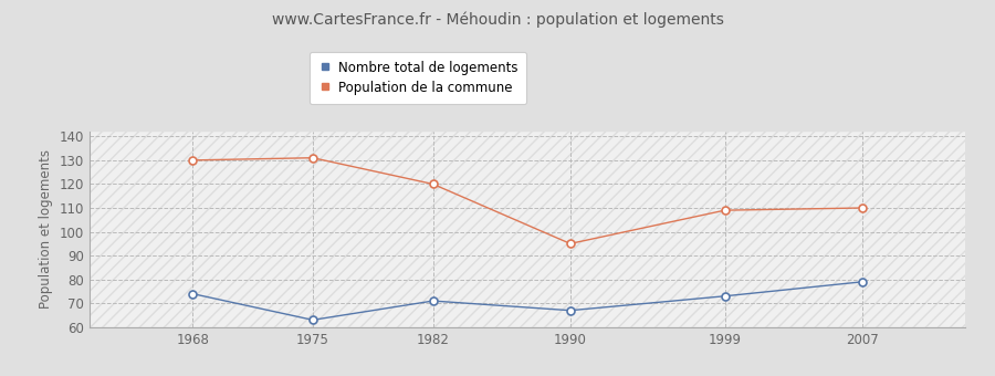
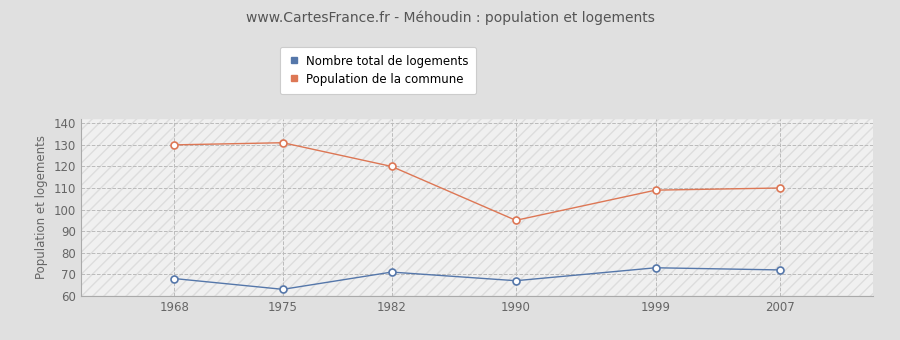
Nombre total de logements/1968: 74 -> 68
Nombre total de logements/2007: 79 -> 72
